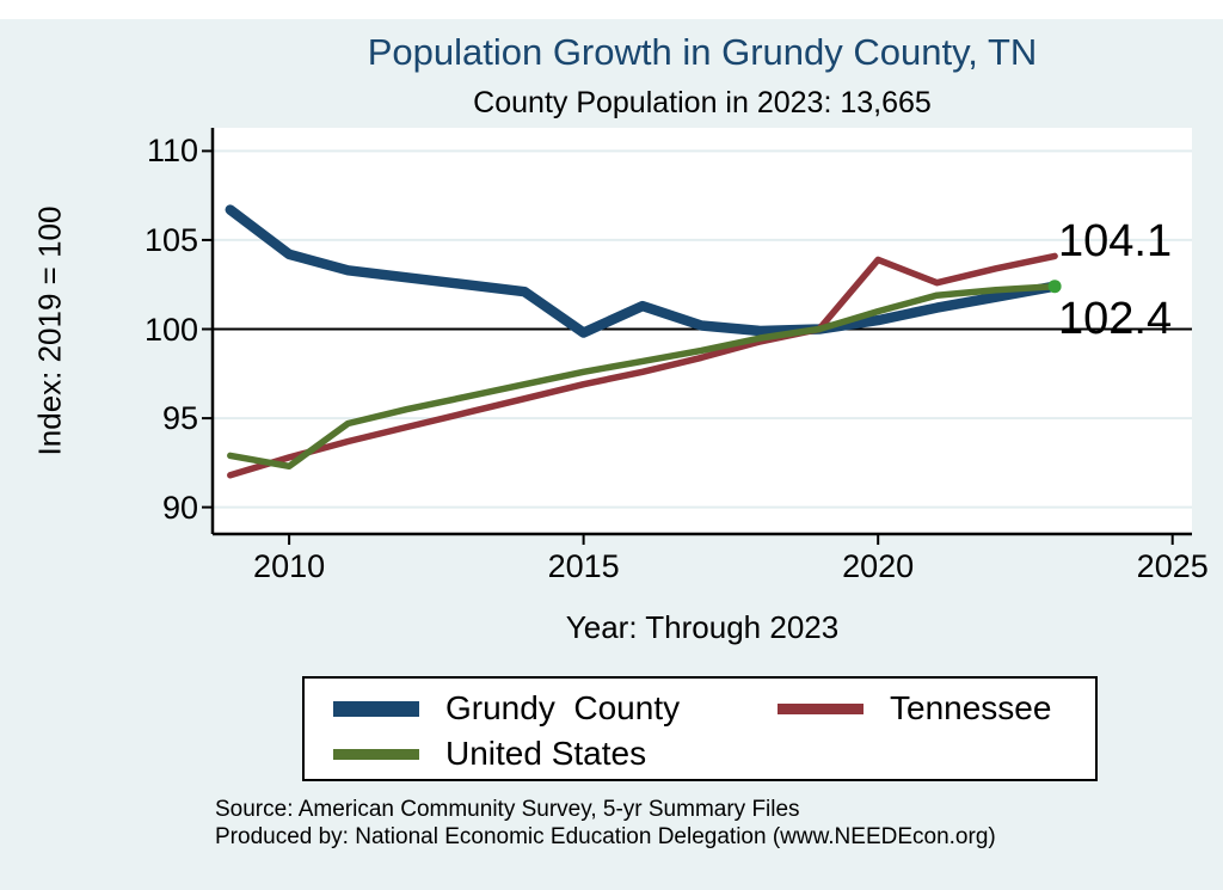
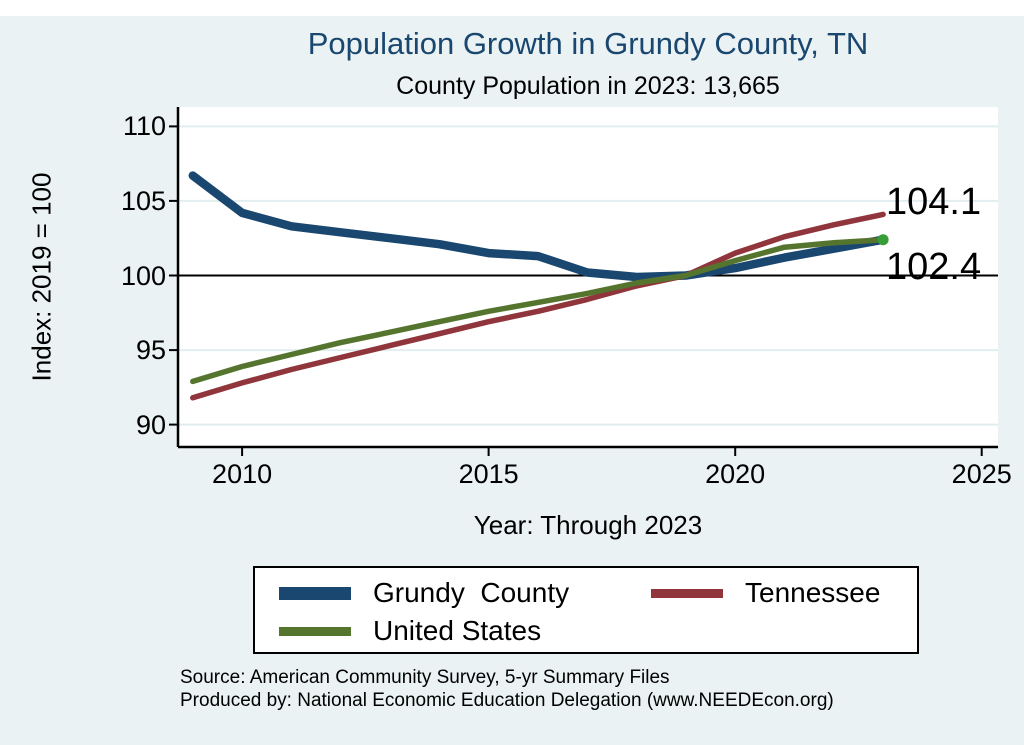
United States/2010: 92.3 -> 93.9
Grundy County/2015: 99.8 -> 101.5
Tennessee/2020: 103.9 -> 101.5
